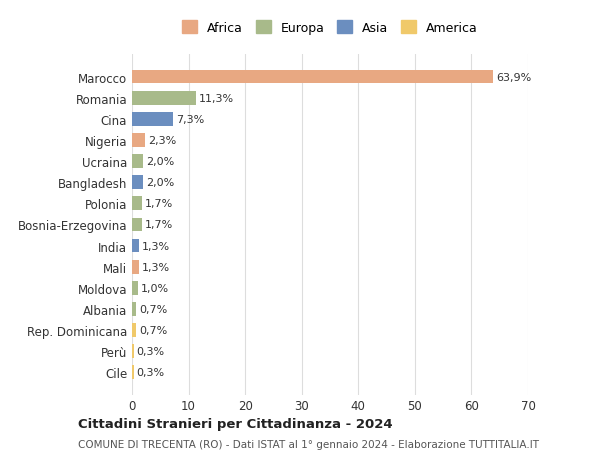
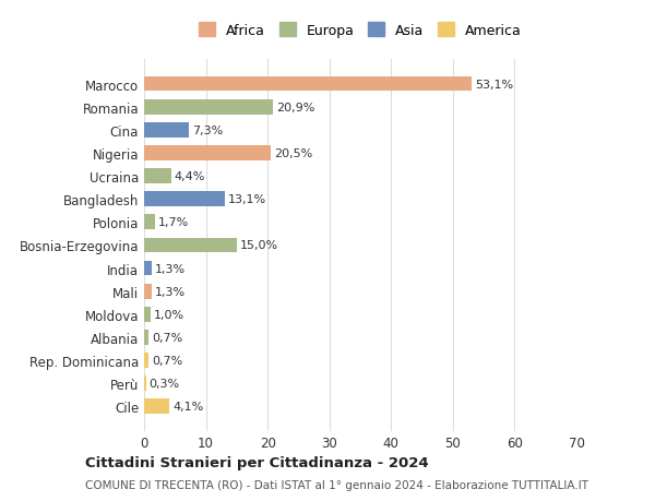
Marocco: 63,9% -> 53,1%
Romania: 11,3% -> 20,9%
Nigeria: 2,3% -> 20,5%
Ucraina: 2,0% -> 4,4%
Bangladesh: 2,0% -> 13,1%
Bosnia-Erzegovina: 1,7% -> 15,0%
Cile: 0,3% -> 4,1%
